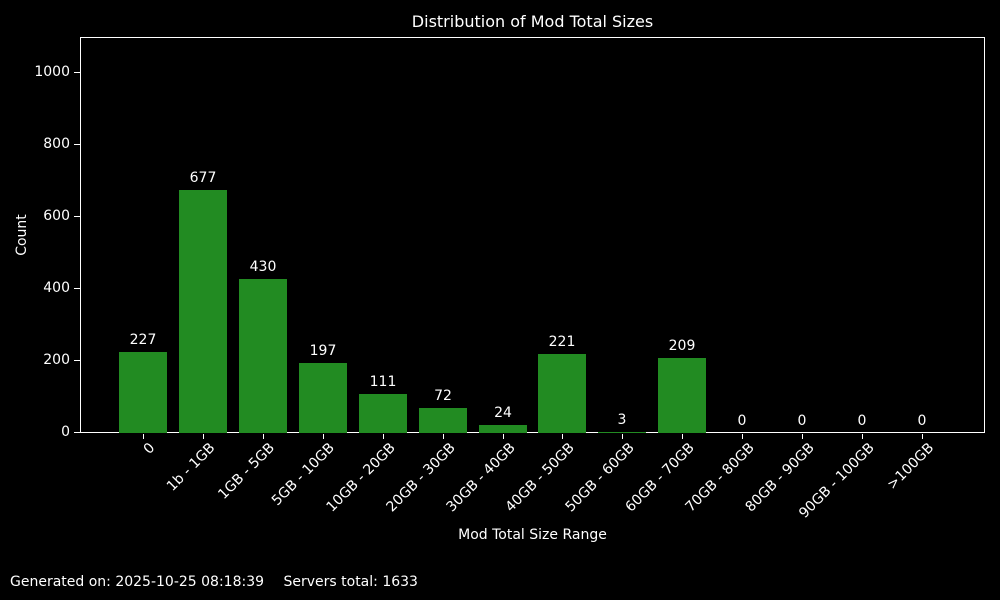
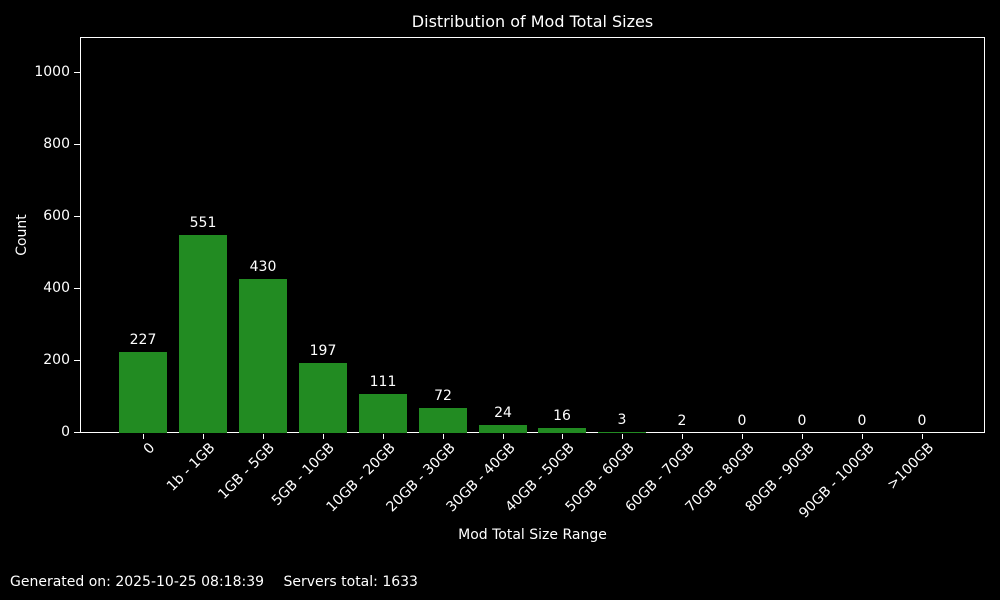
1b - 1GB: 677 -> 551
40GB - 50GB: 221 -> 16
60GB - 70GB: 209 -> 2
